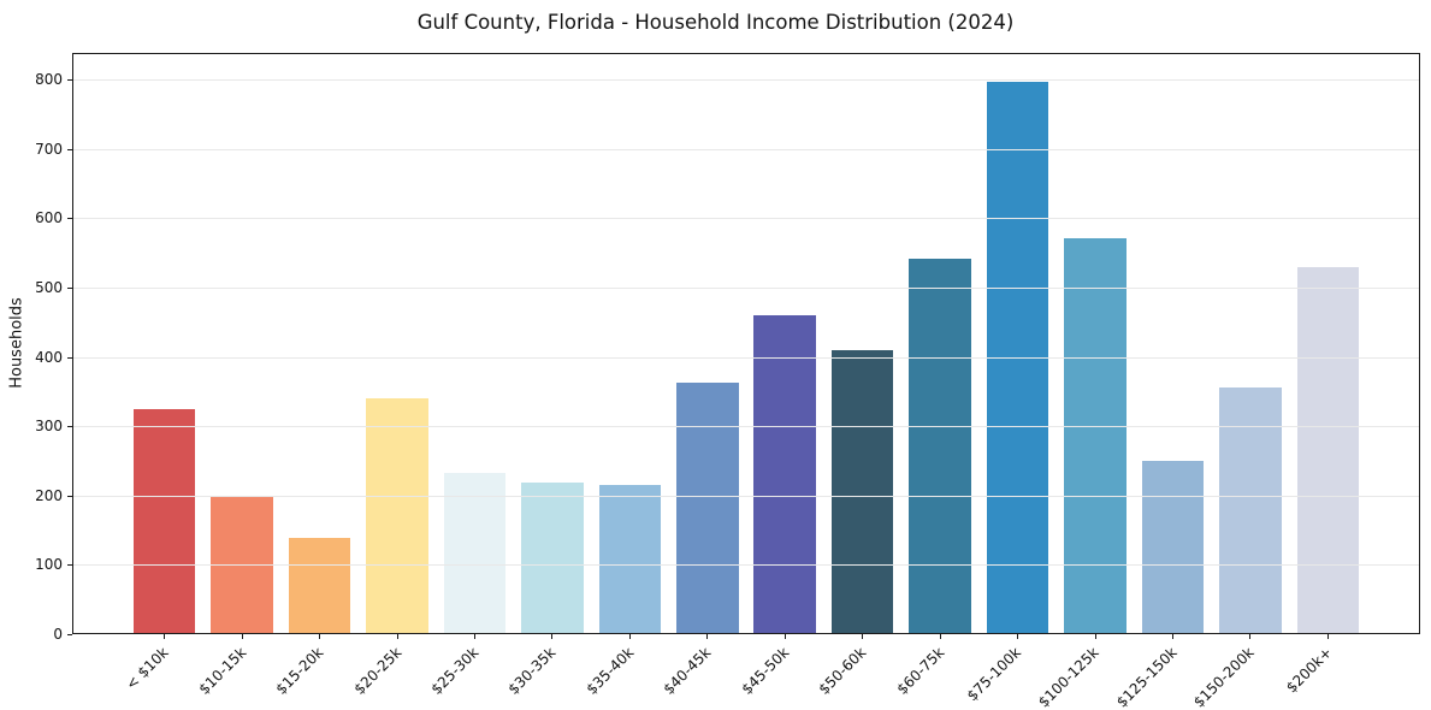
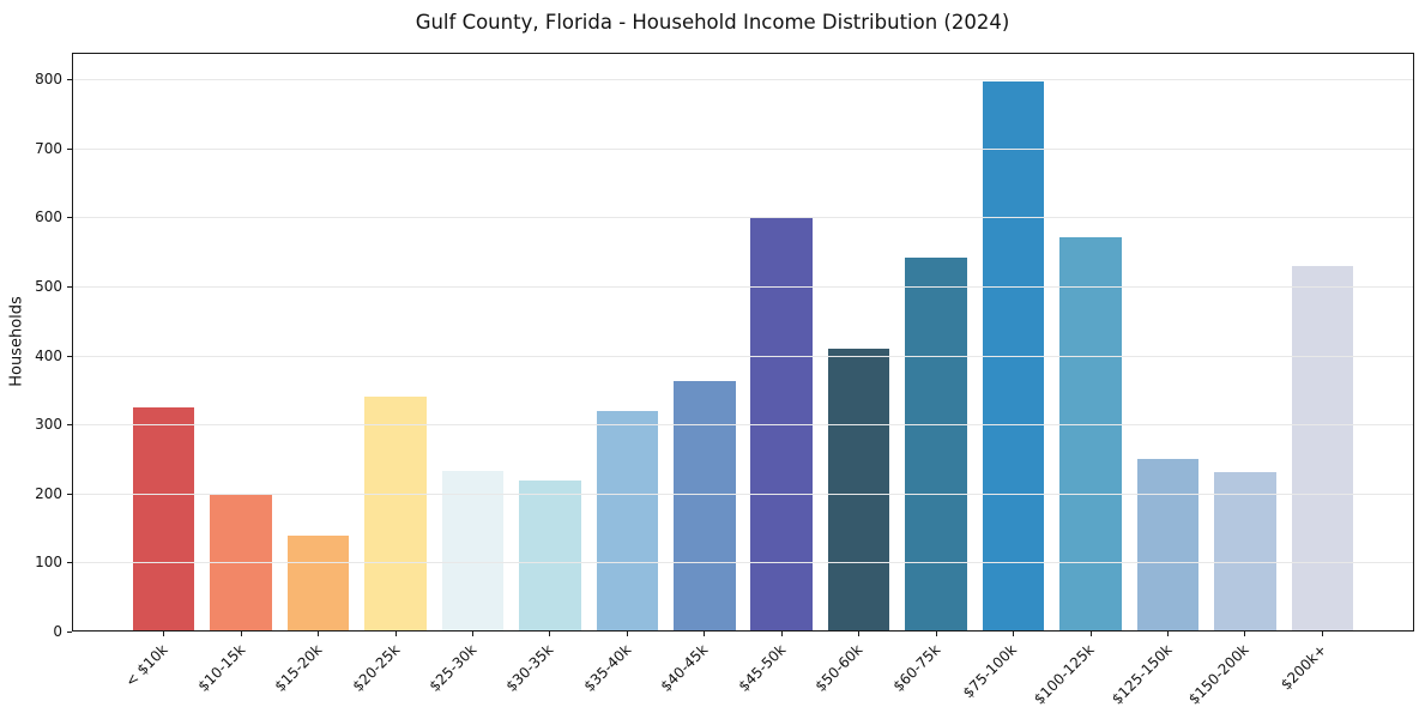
$35-40k: 220 -> 320
$45-50k: 460 -> 600
$150-200k: 360 -> 230
